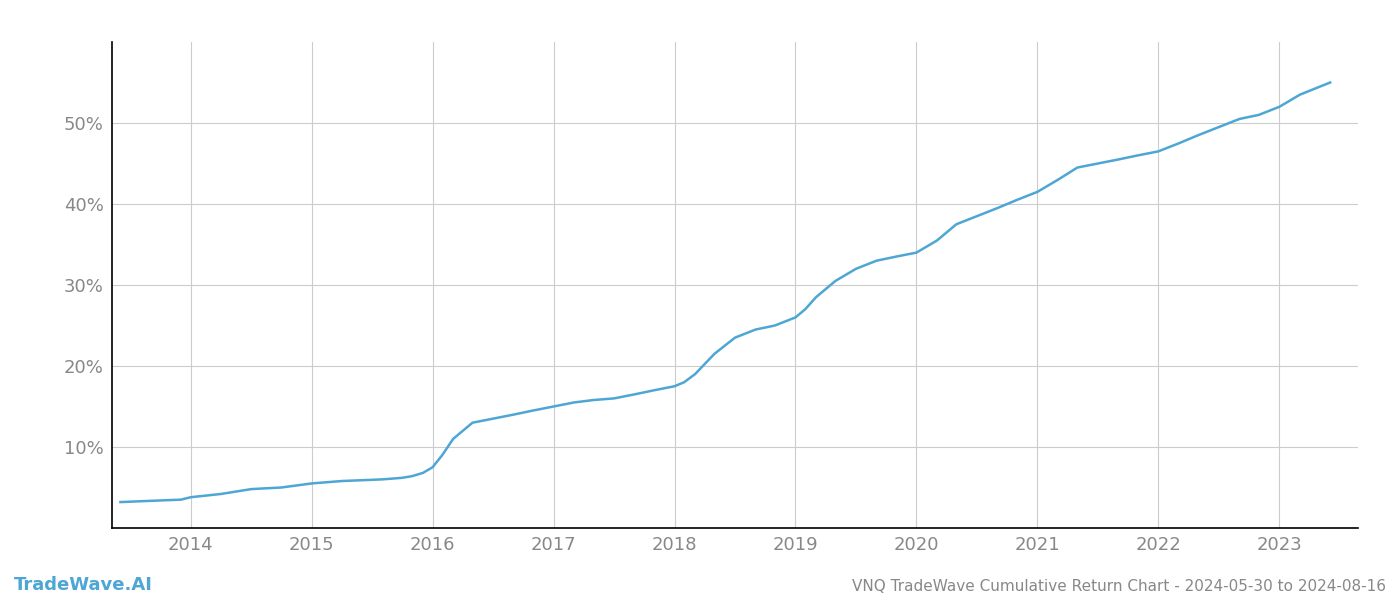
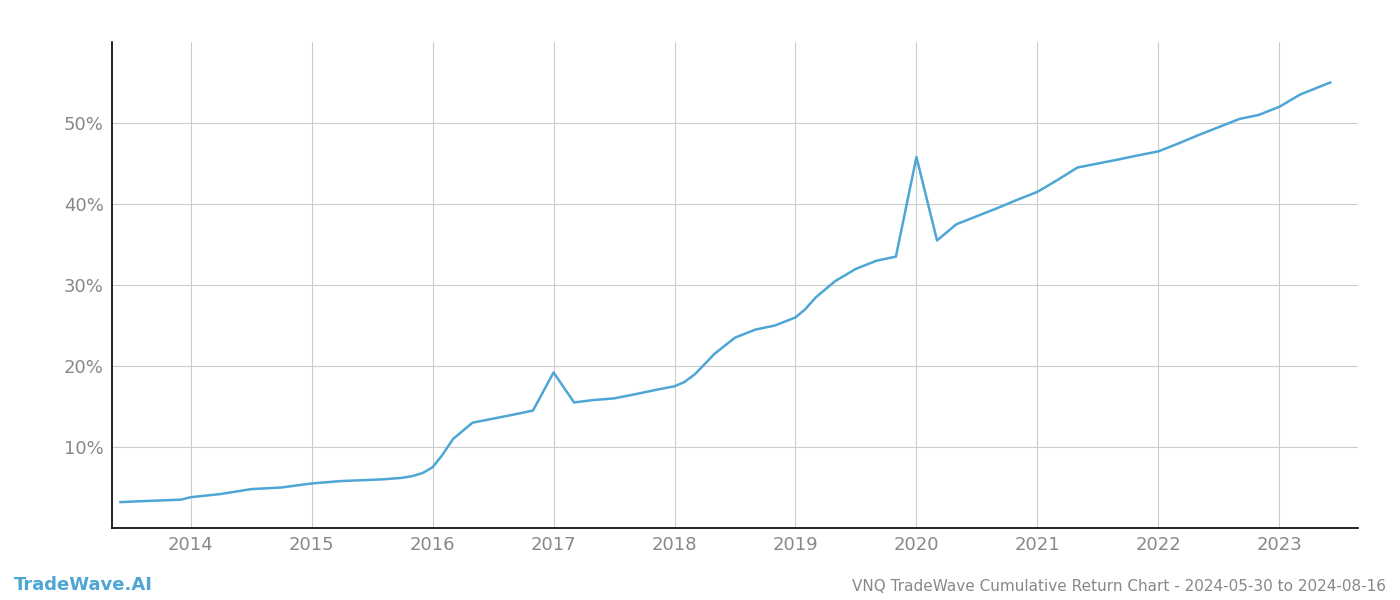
2017: 15.0% -> 19.2%
2020: 34.0% -> 45.8%
